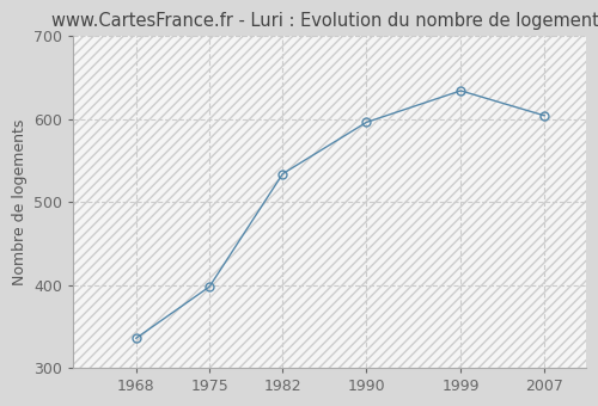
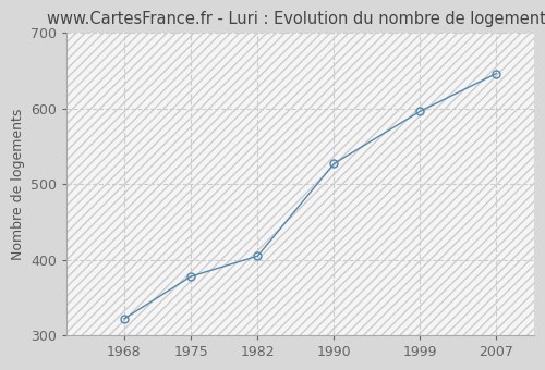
1968: 336 -> 322
1975: 398 -> 378
1982: 534 -> 405
1990: 596 -> 527
1999: 634 -> 596
2007: 604 -> 646
